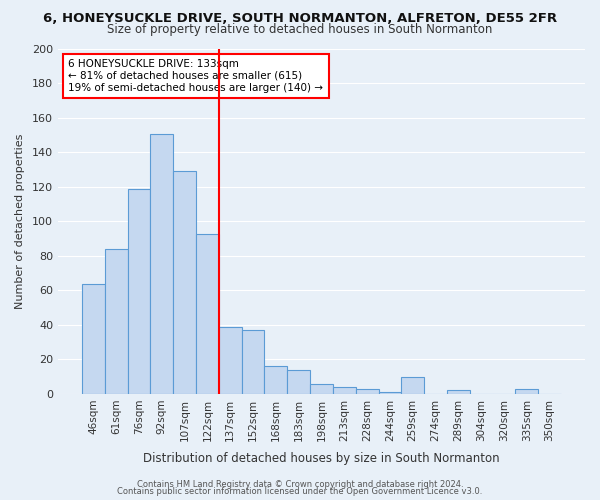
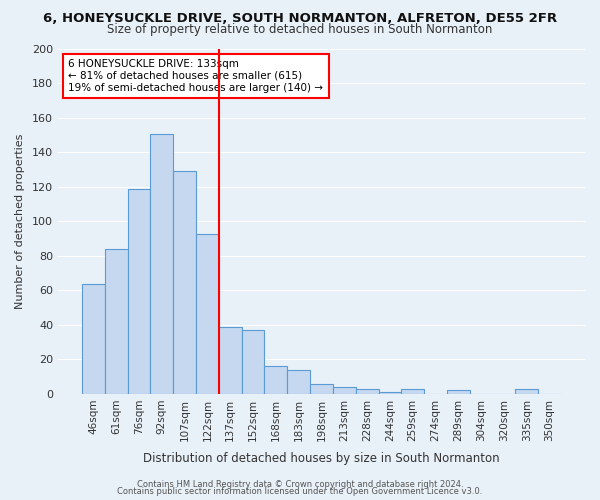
259sqm: 10 -> 3
